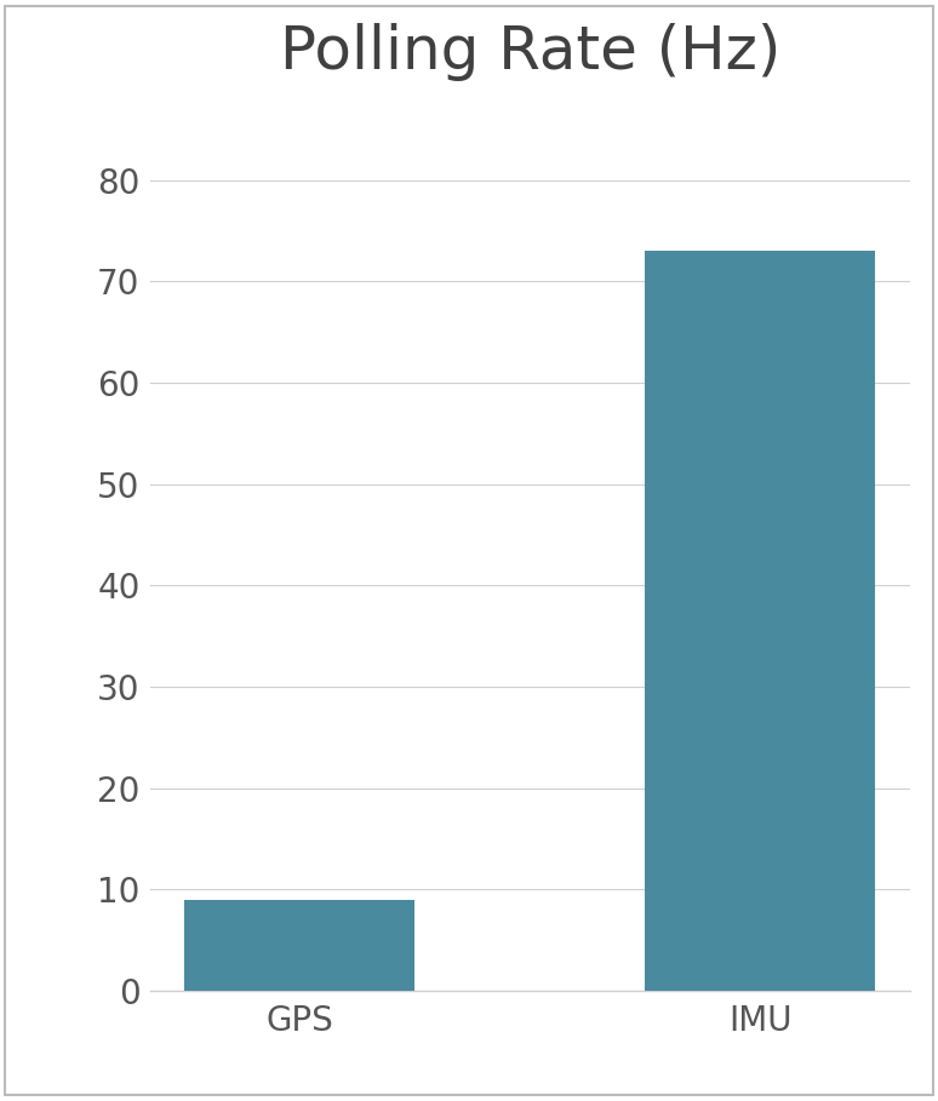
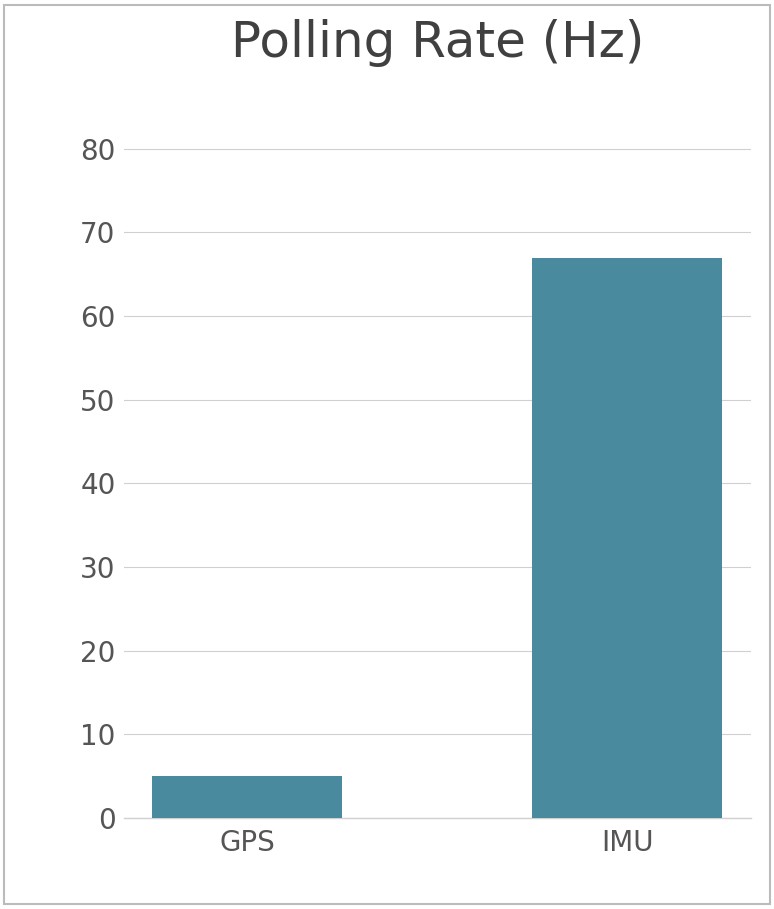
GPS: 9 -> 5
IMU: 73 -> 67
